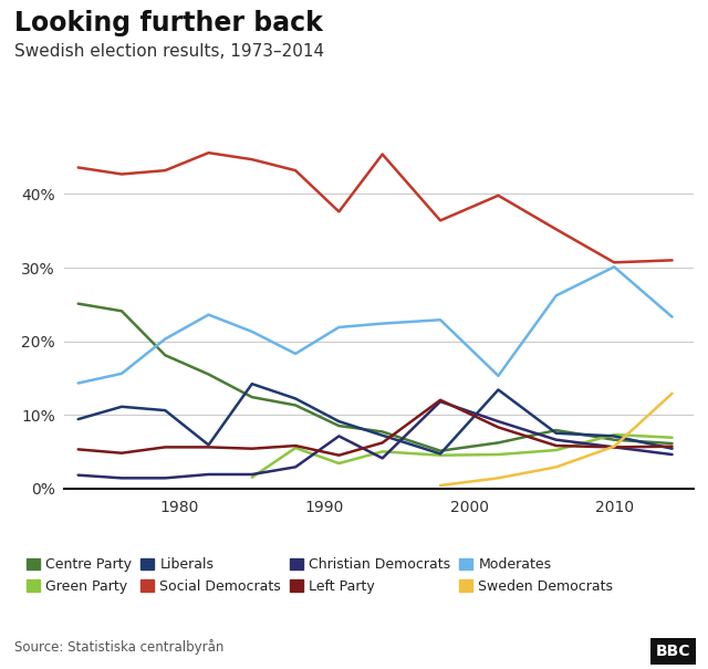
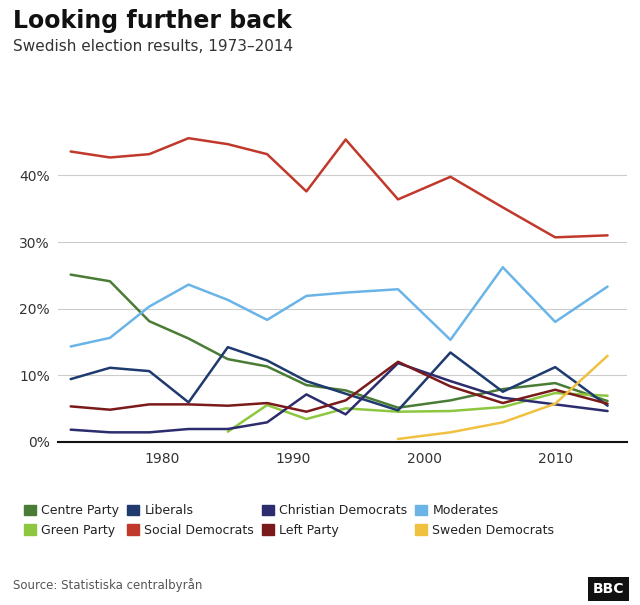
Centre Party/2010: 6.6% -> 8.8%
Liberals/2010: 7.1% -> 11.2%
Left Party/2010: 5.6% -> 7.8%
Moderates/2010: 30.1% -> 18.0%
